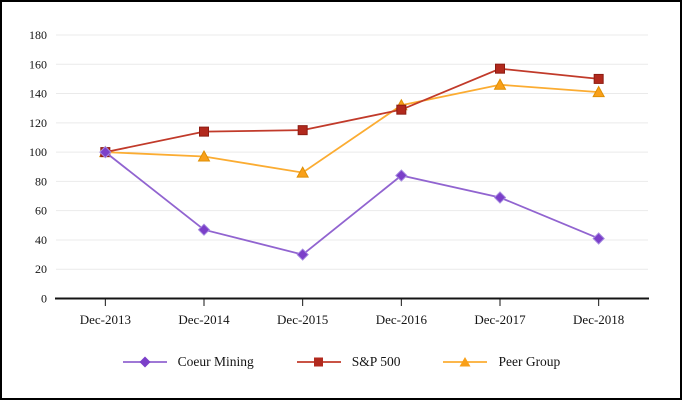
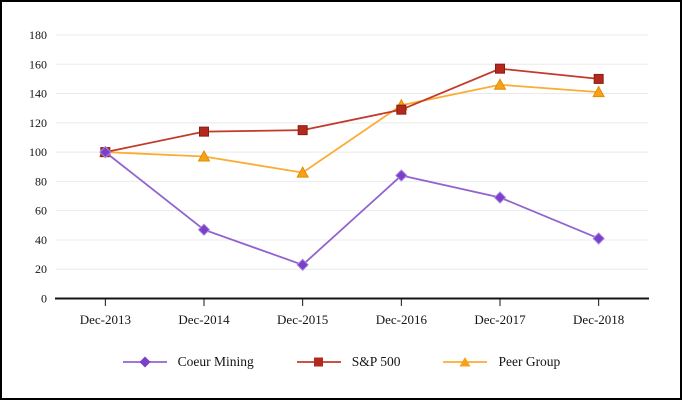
Coeur Mining/Dec-2015: 30 -> 23
